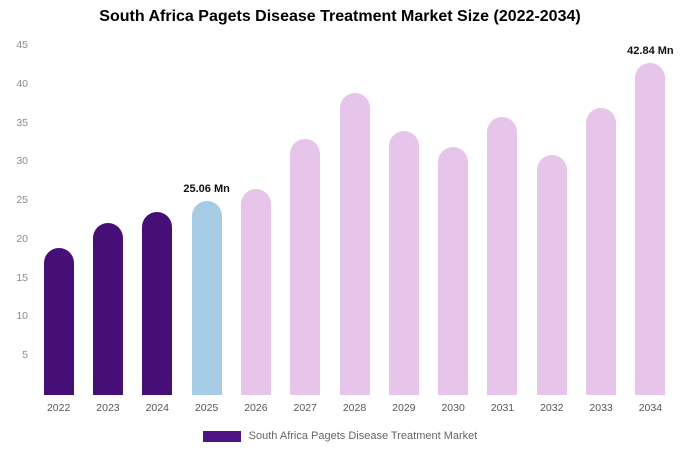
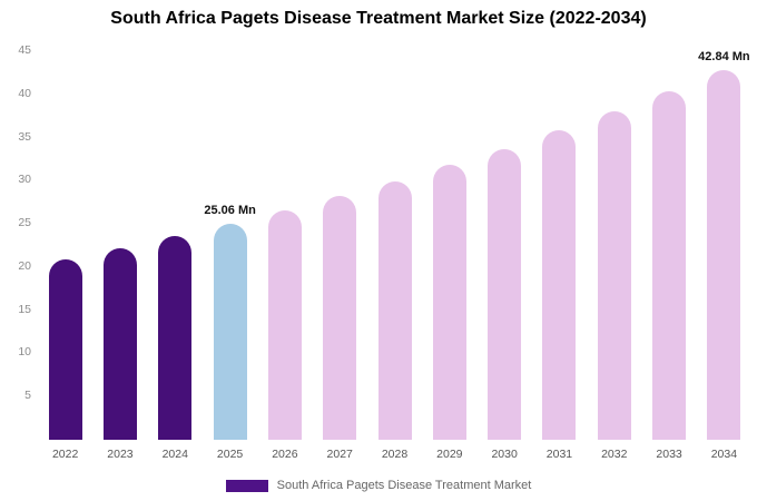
2022: 19 -> 21
2027: 33 -> 28
2028: 39 -> 30
2029: 34 -> 32
2030: 32 -> 34
2032: 31 -> 38
2033: 37 -> 40
